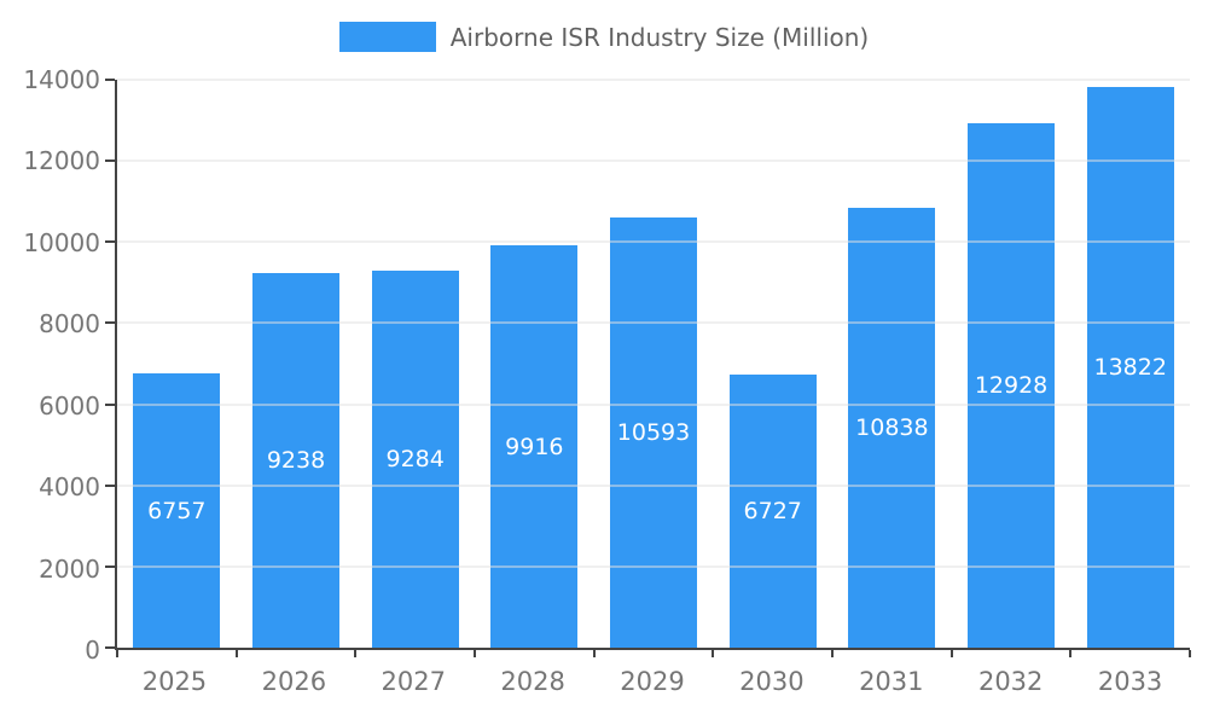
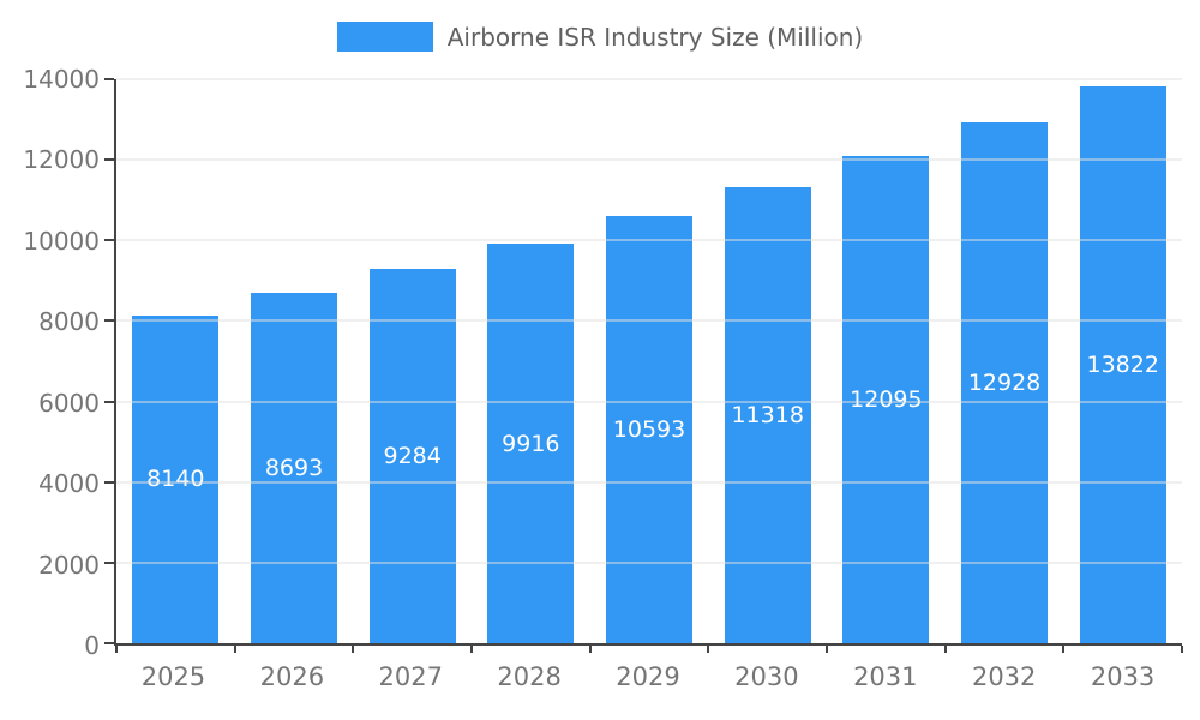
2025: 6757 -> 8140
2026: 9238 -> 8693
2030: 6727 -> 11318
2031: 10838 -> 12095
